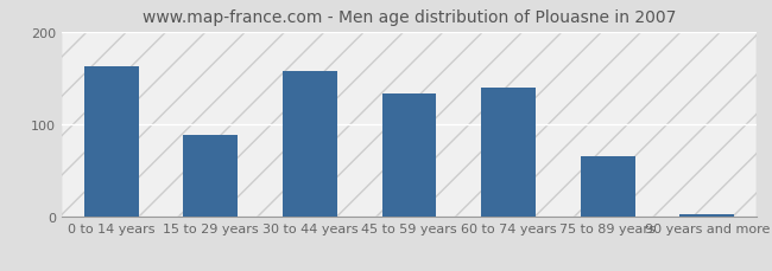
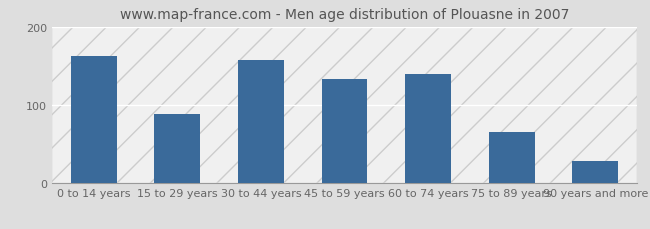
90 years and more: 3 -> 28
